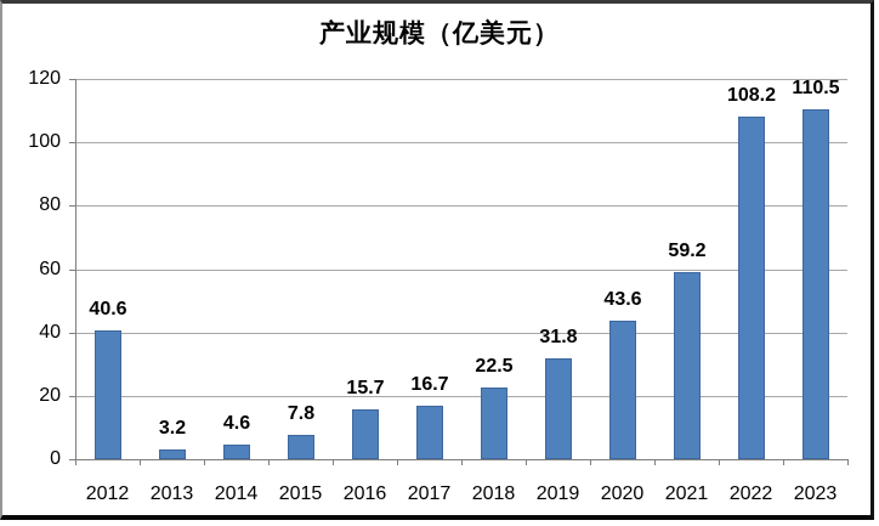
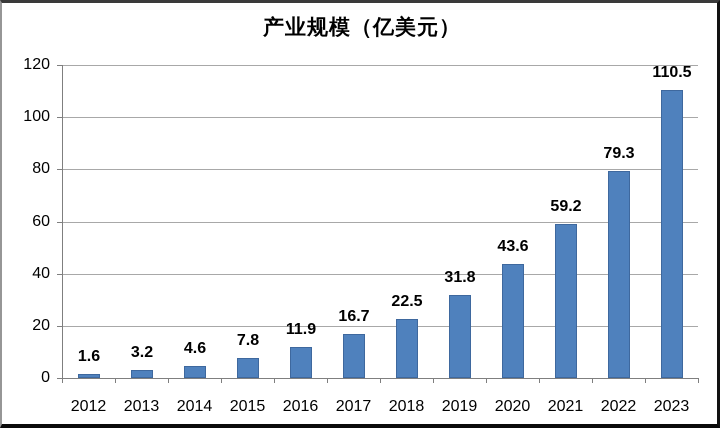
2012: 40.6 -> 1.6
2016: 15.7 -> 11.9
2022: 108.2 -> 79.3
